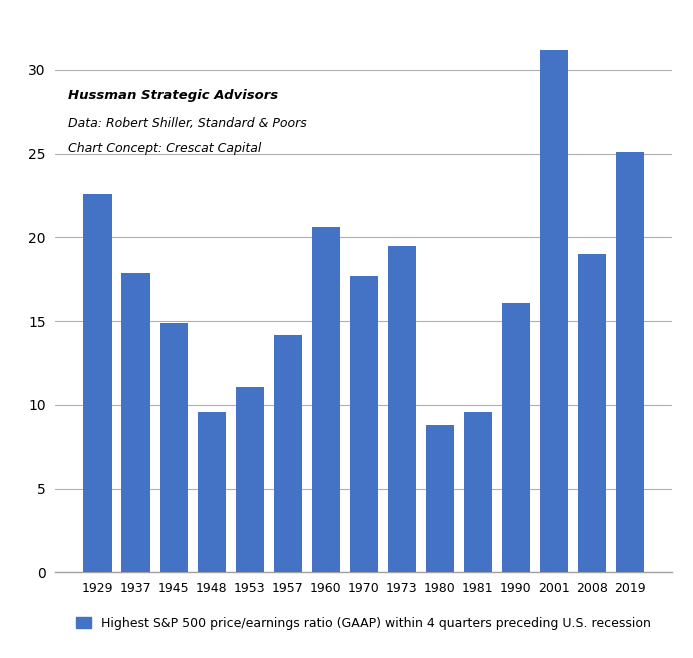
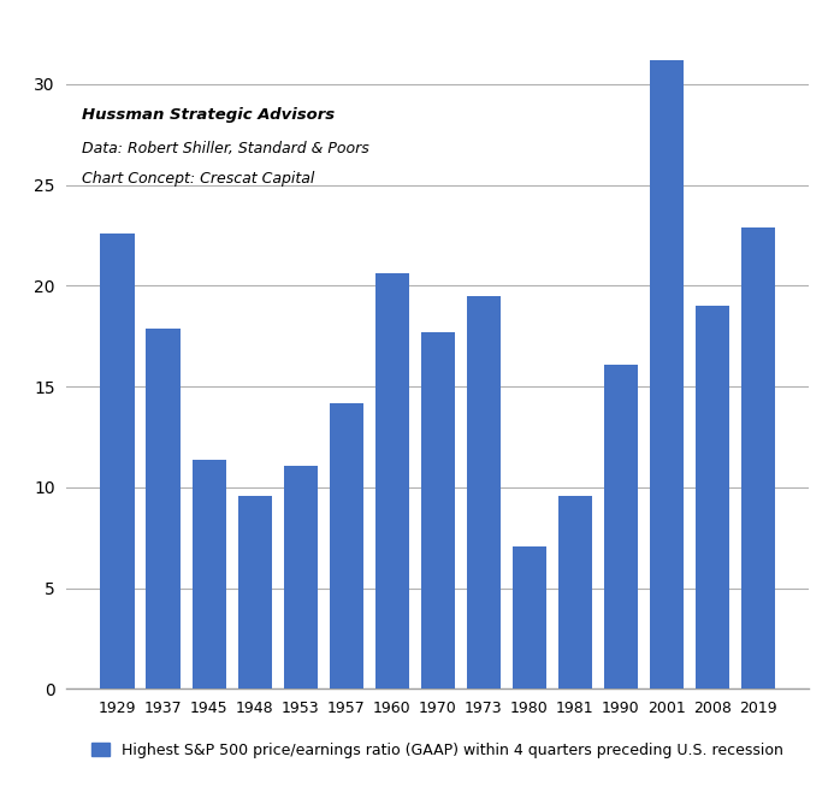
1945: 14.9 -> 11.4
1980: 8.8 -> 7.1
2019: 25.1 -> 22.9
